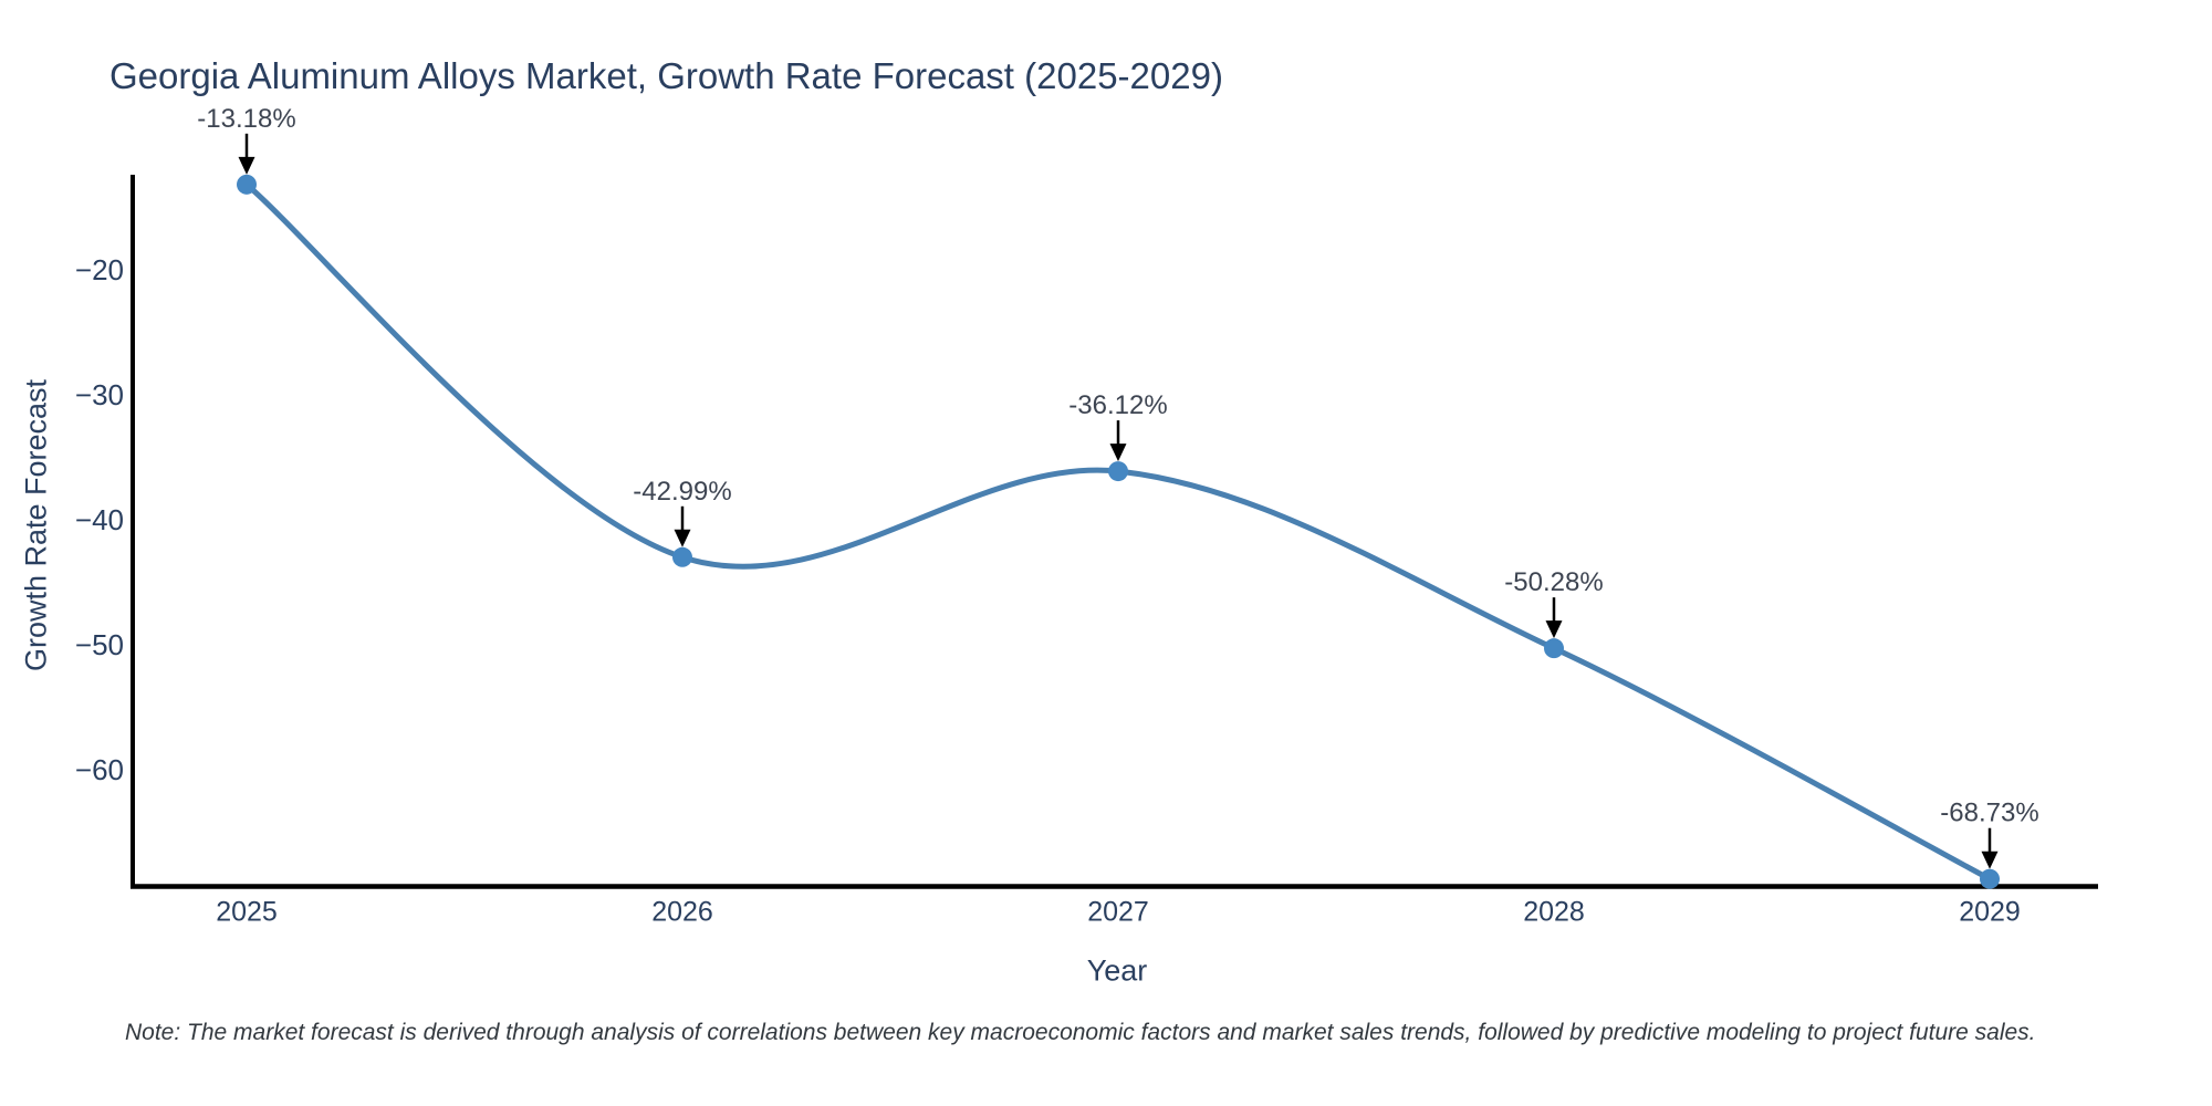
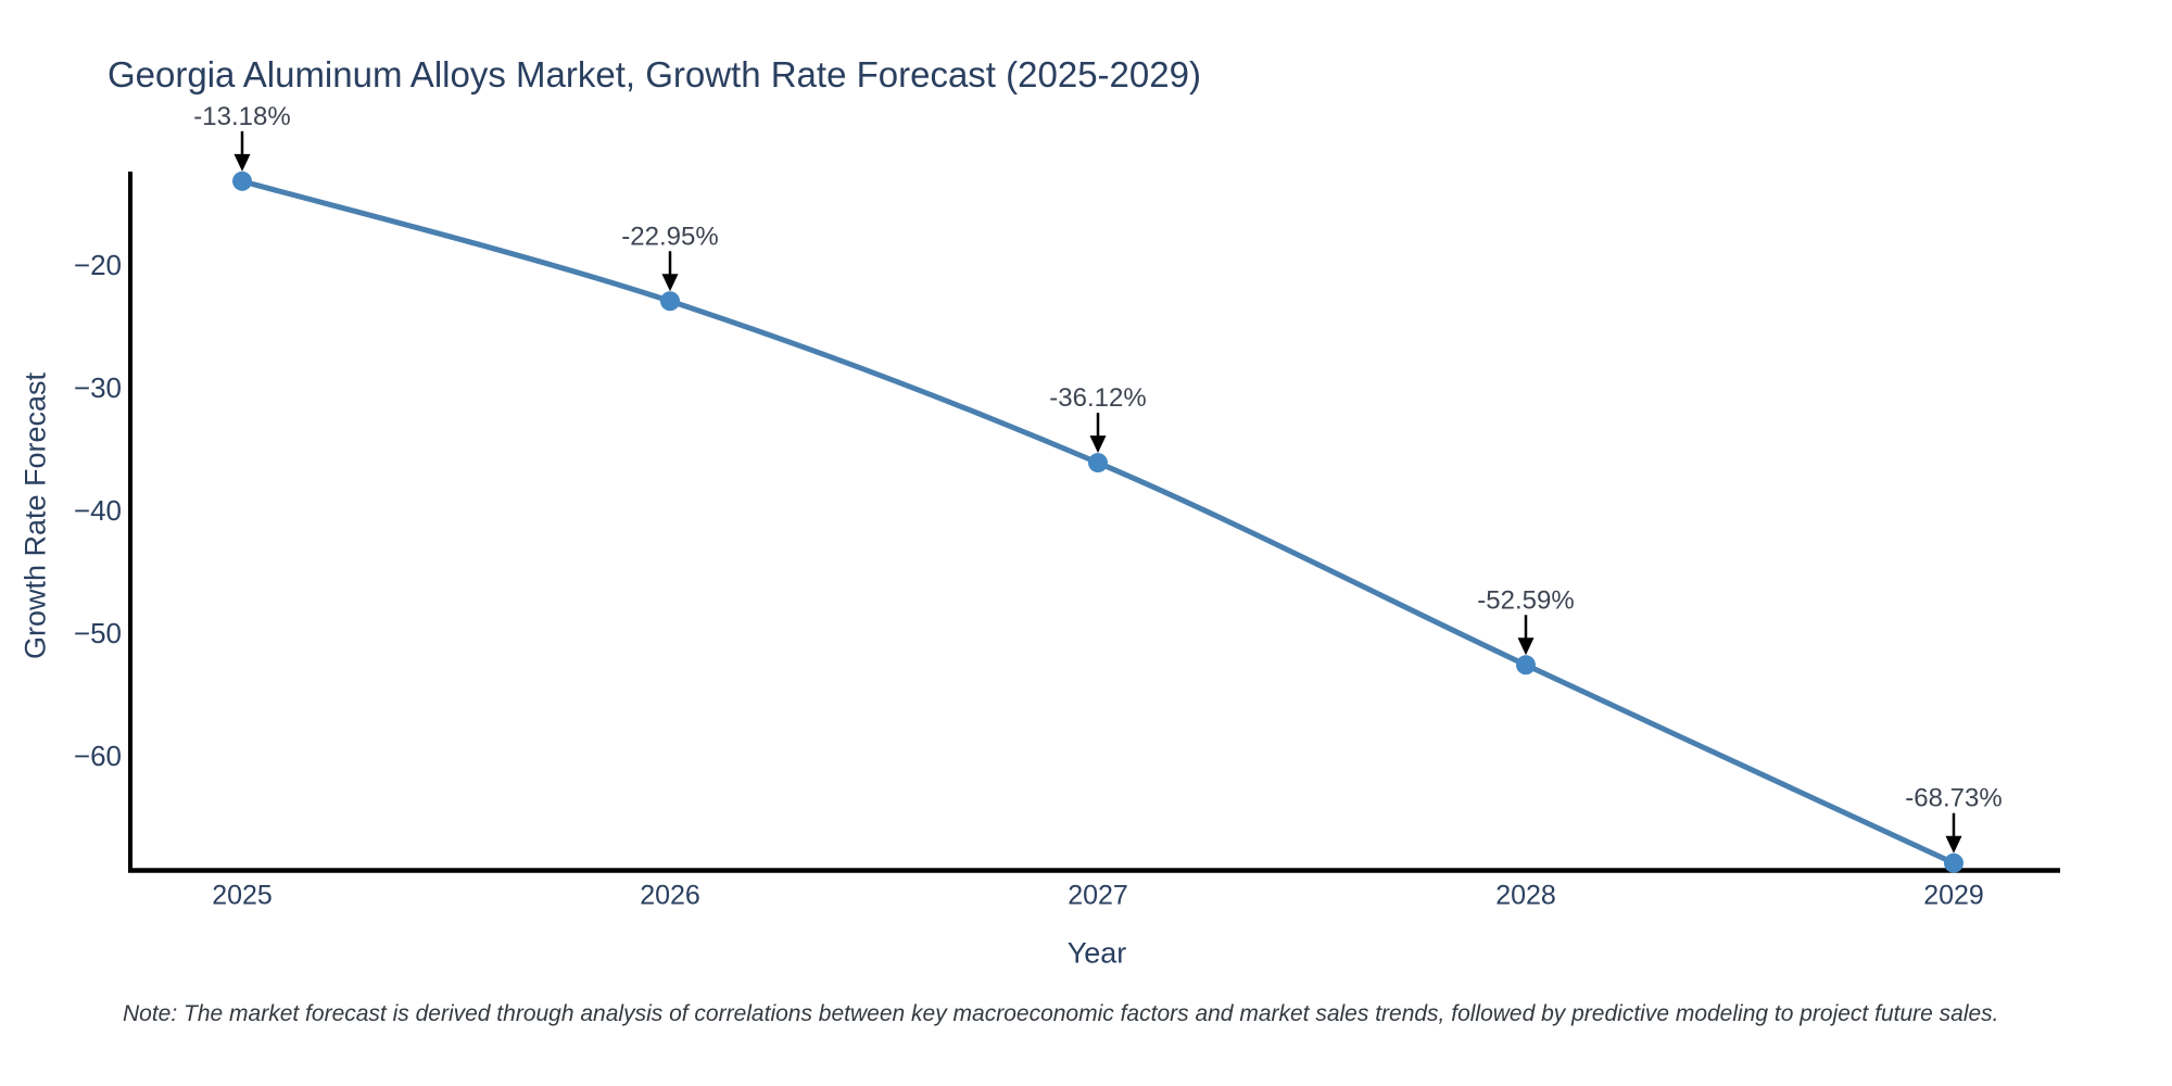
2026: -42.99% -> -22.95%
2028: -50.28% -> -52.59%
